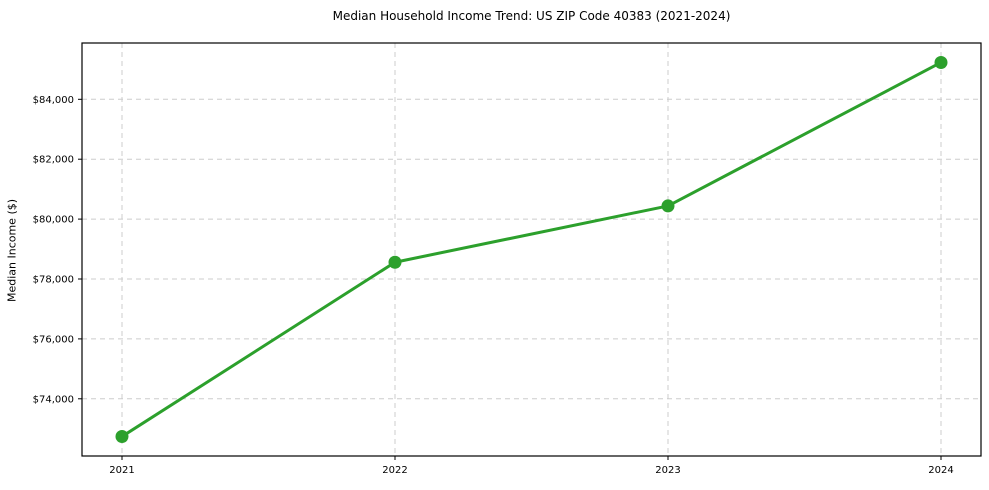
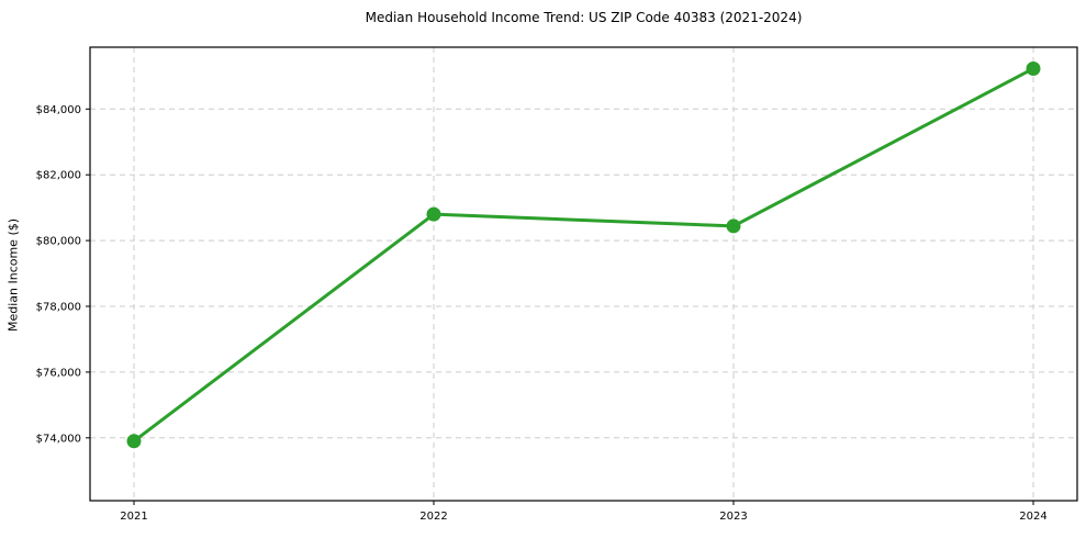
2021: $72700 -> $73900
2022: $78600 -> $80800
